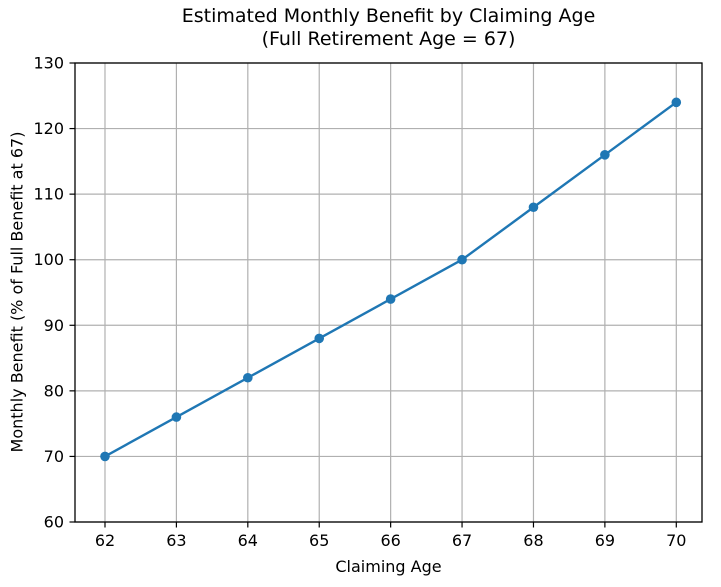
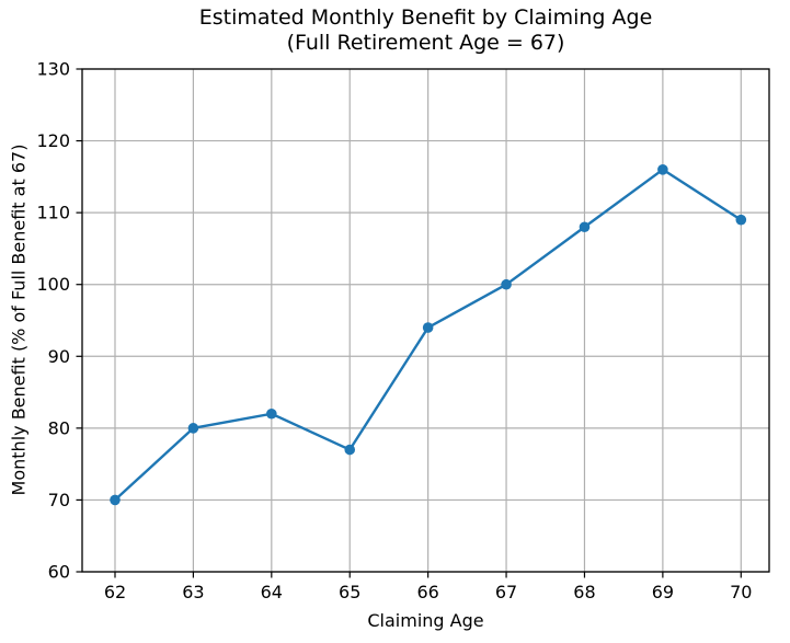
63: 76 -> 80
65: 88 -> 77
70: 124 -> 109
